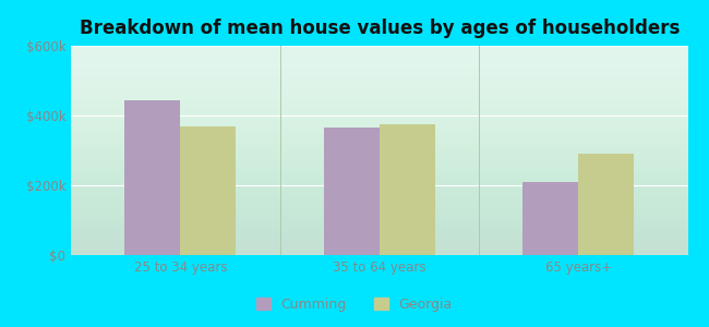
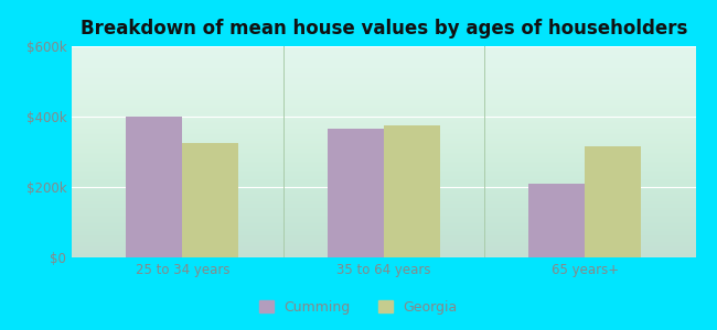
Cumming/25 to 34 years: $445k -> $400k
Georgia/25 to 34 years: $370k -> $325k
Georgia/65 years+: $290k -> $315k
